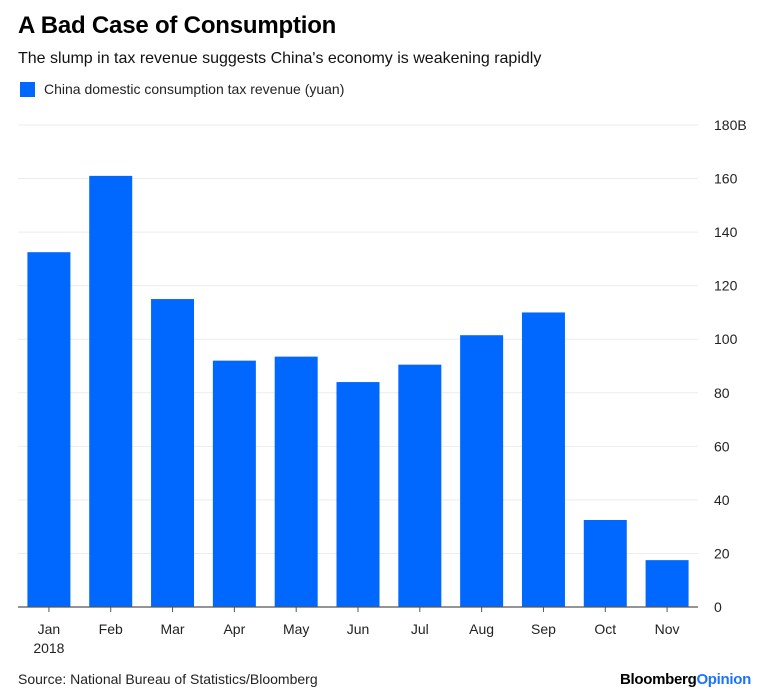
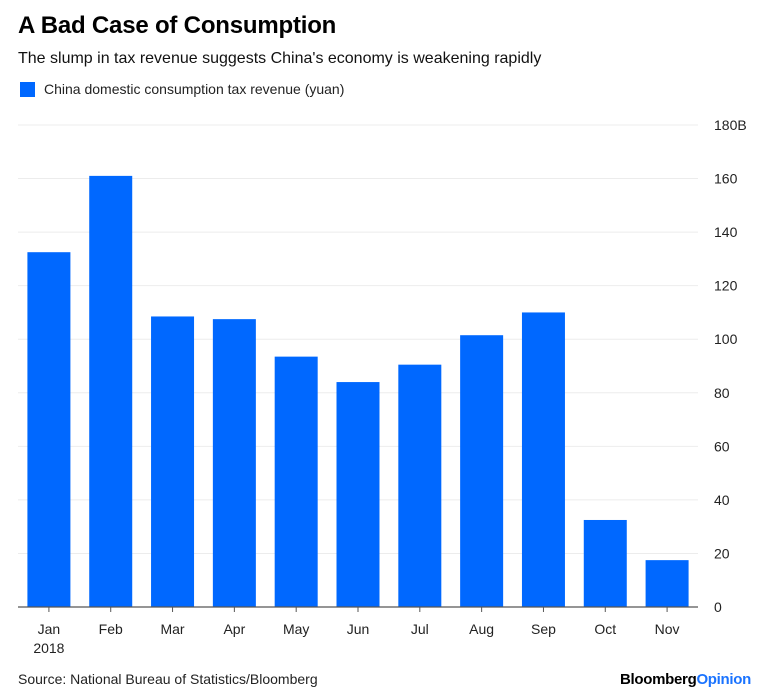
Mar: 115B -> 108B
Apr: 92B -> 108B
